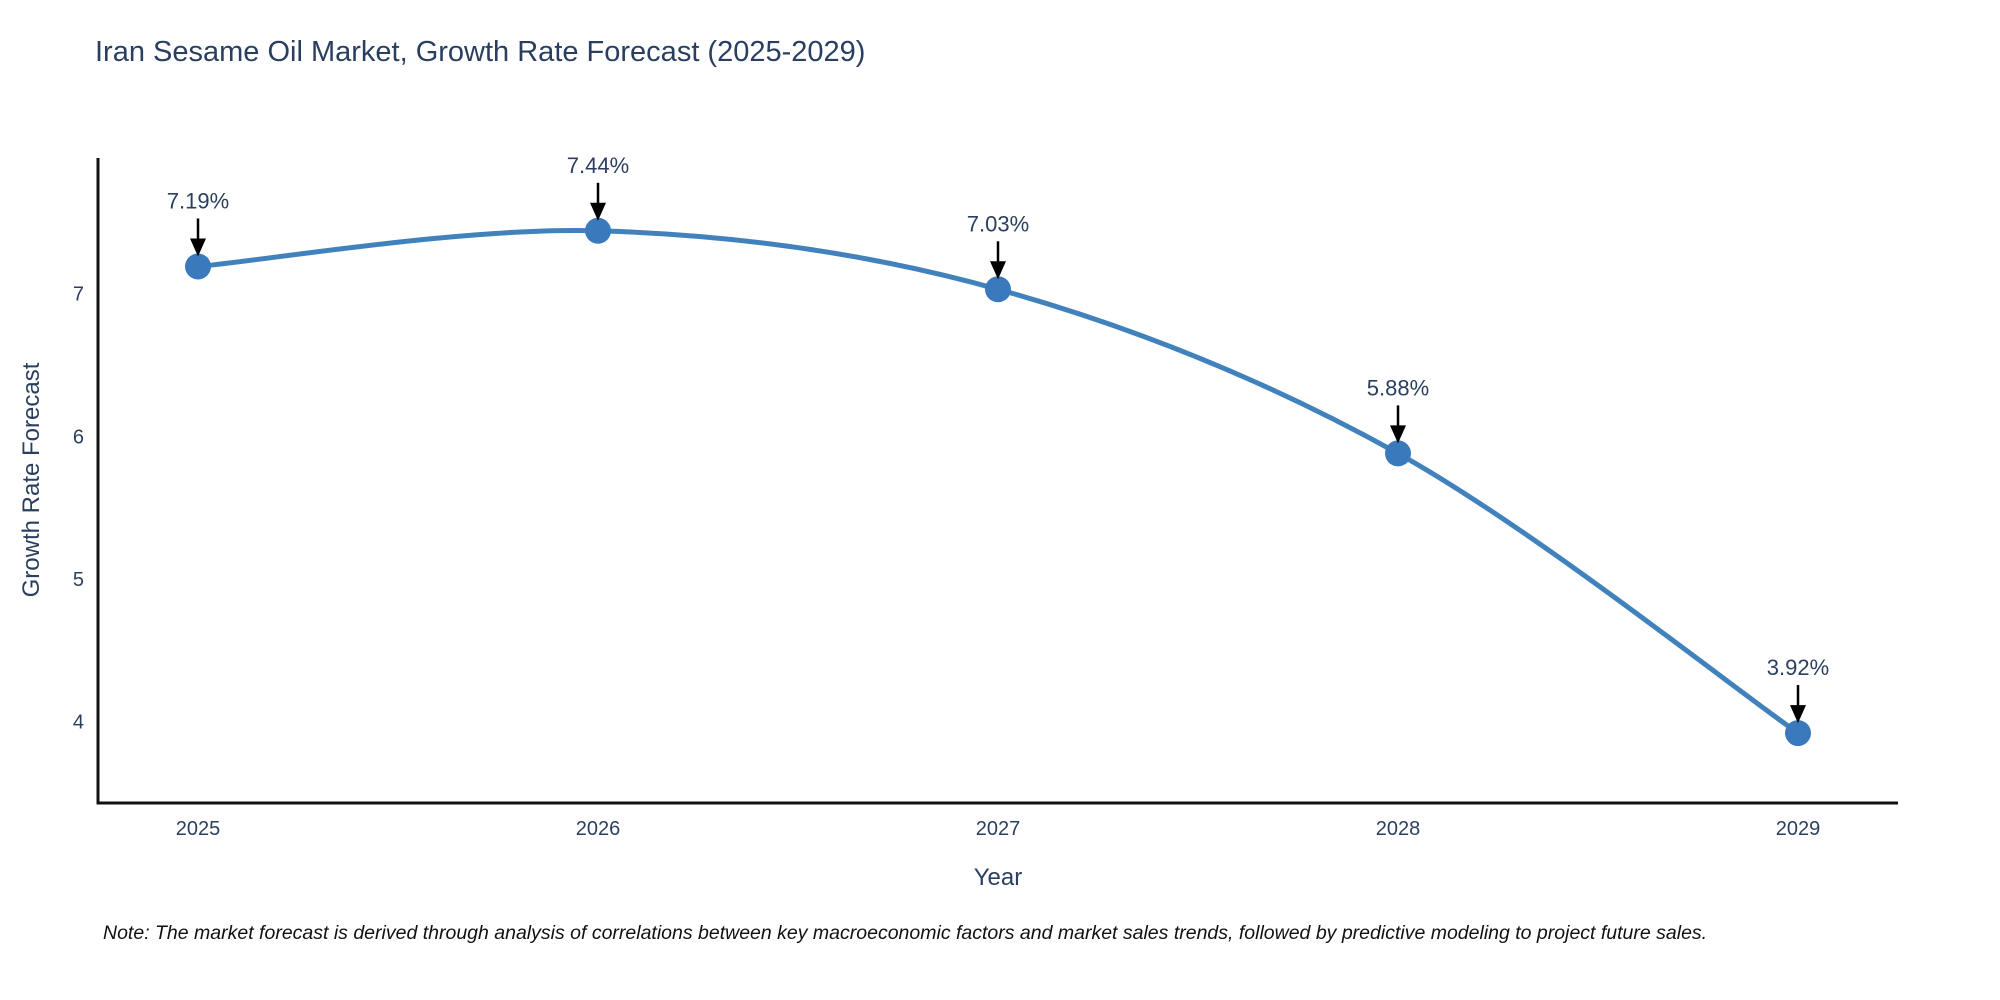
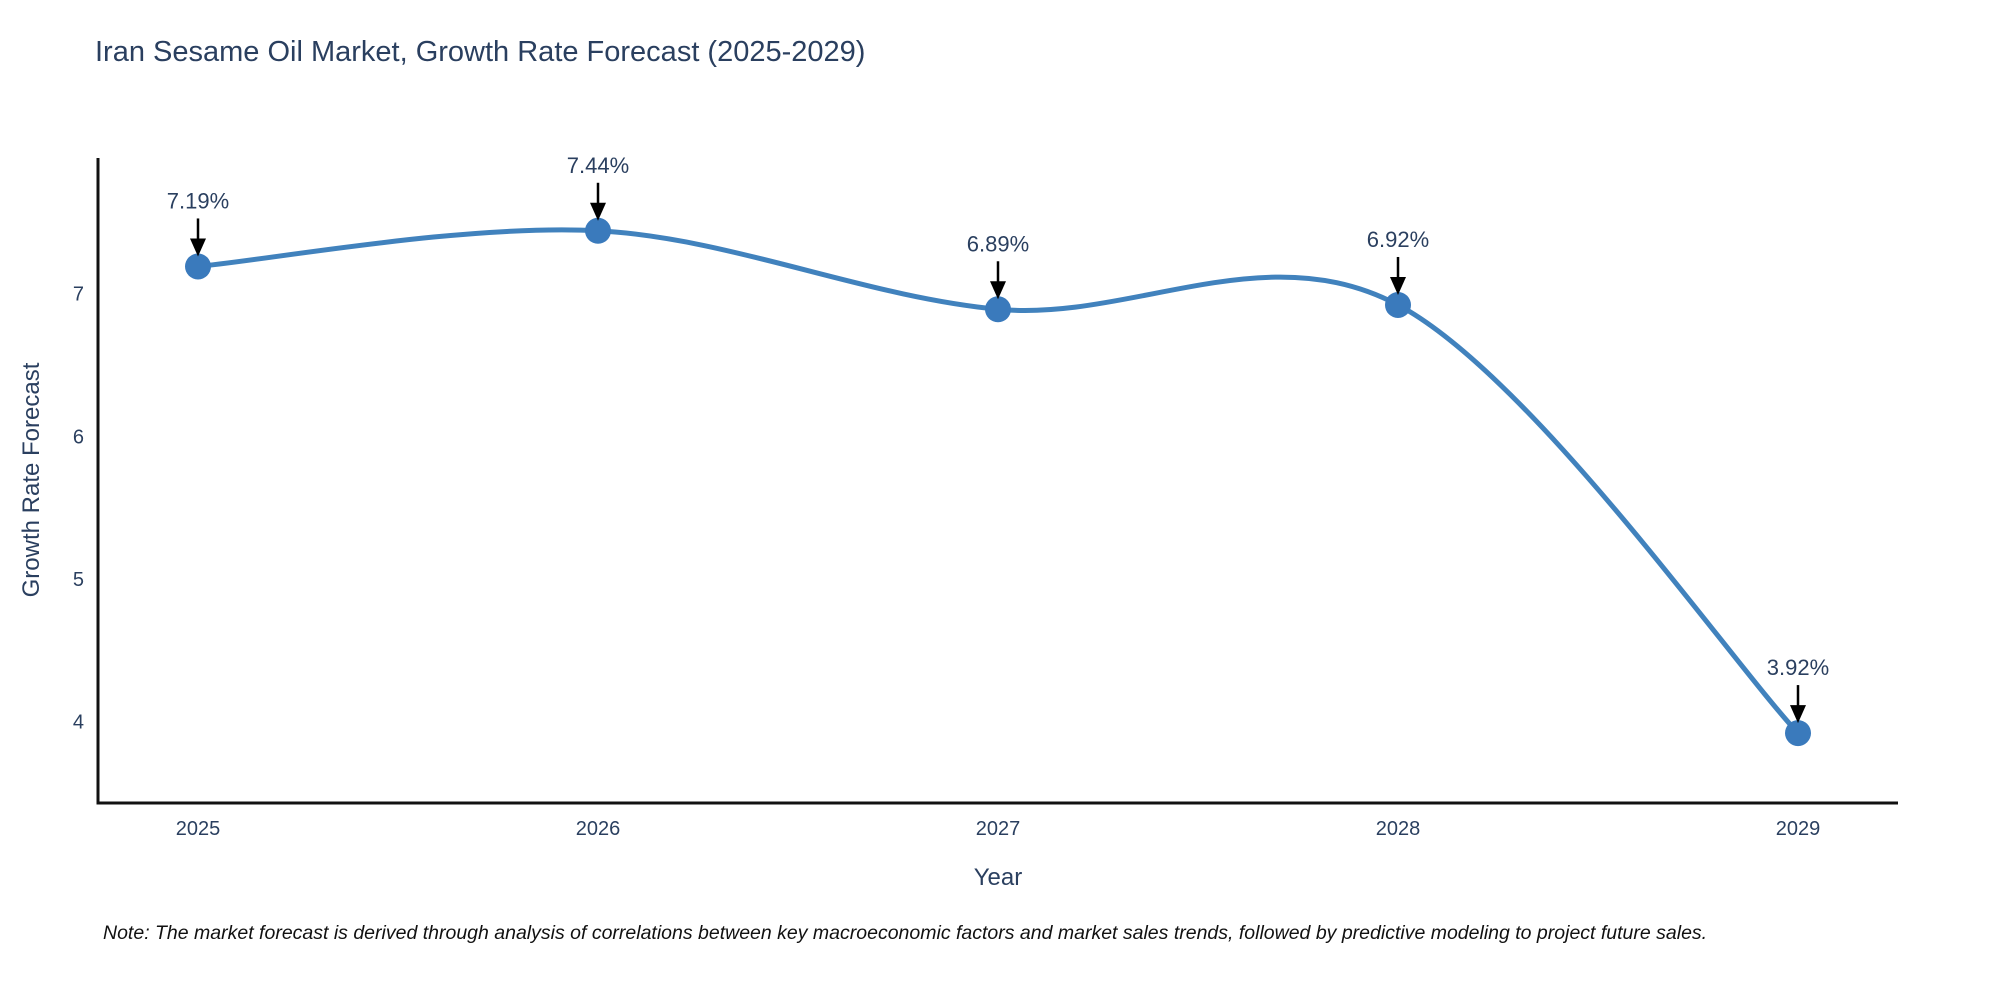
2027: 7.03% -> 6.89%
2028: 5.88% -> 6.92%
